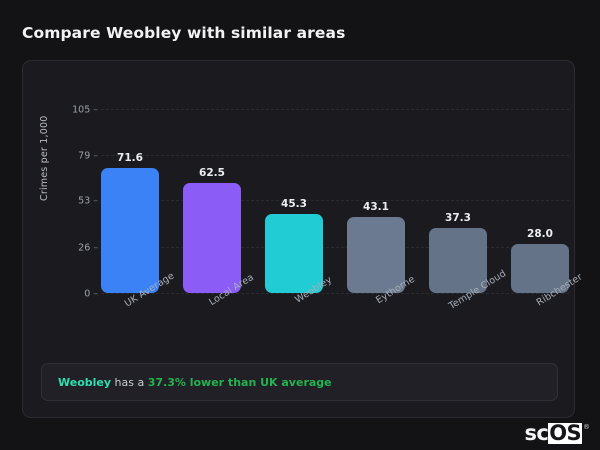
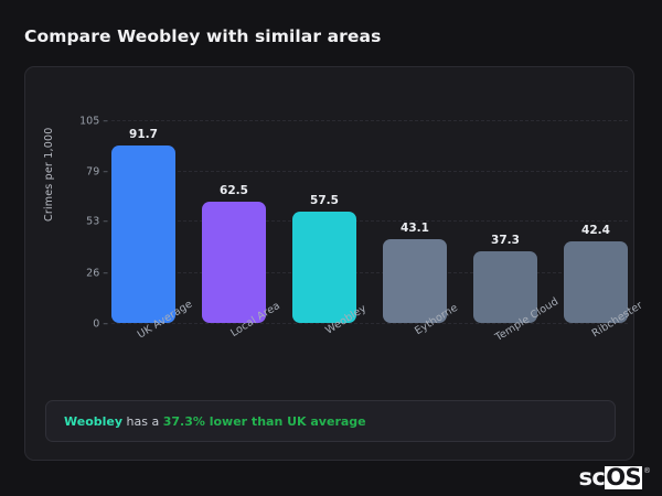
UK Average: 71.6 -> 91.7
Weobley: 45.3 -> 57.5
Ribchester: 28.0 -> 42.4
